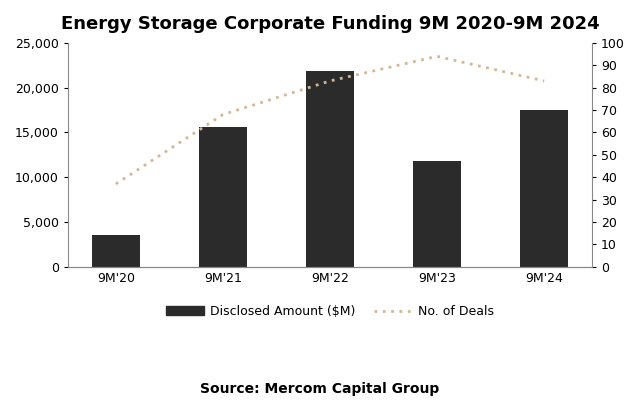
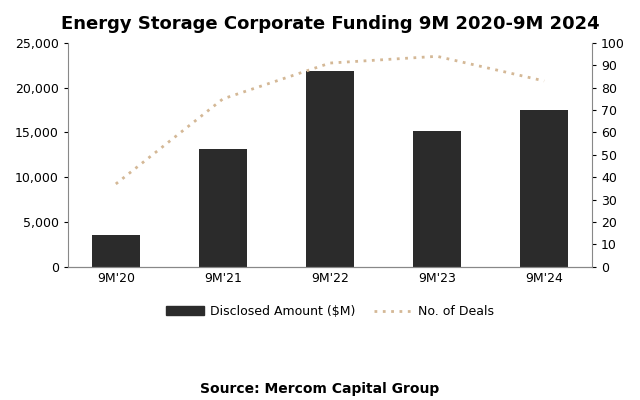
Disclosed Amount ($M)/9M'21: 15,600 -> 13,100
No. of Deals/9M'21: 68 -> 75
No. of Deals/9M'22: 83 -> 91
Disclosed Amount ($M)/9M'23: 11,800 -> 15,200
